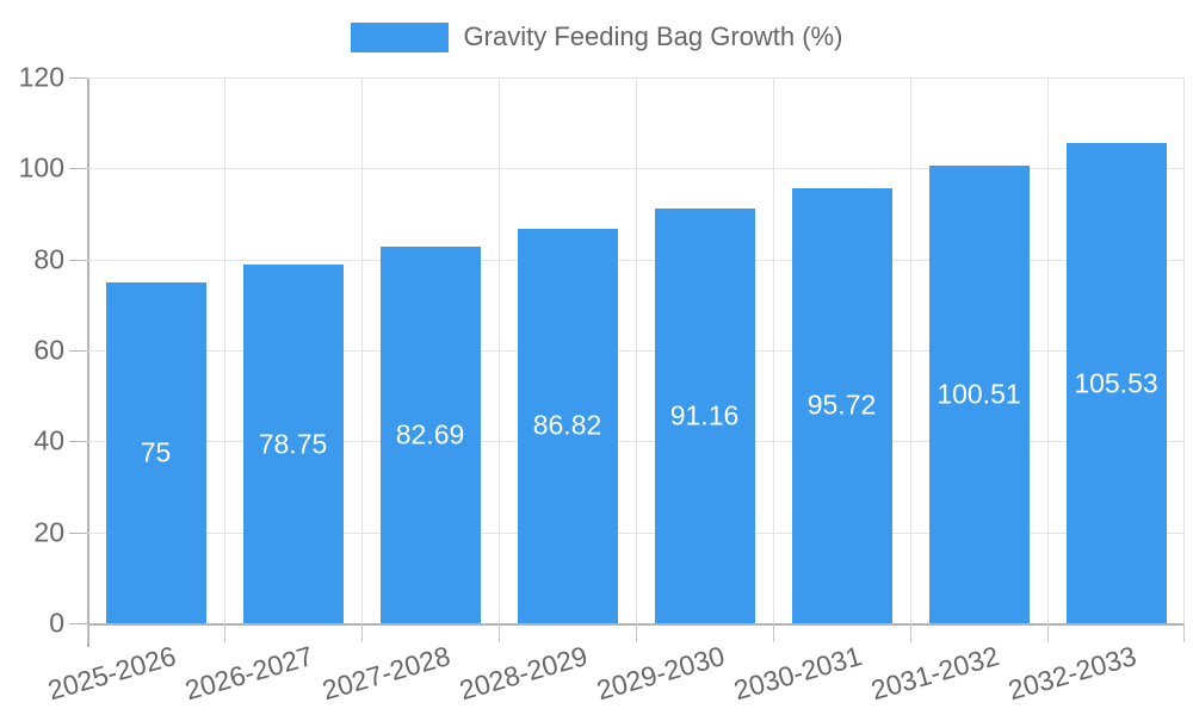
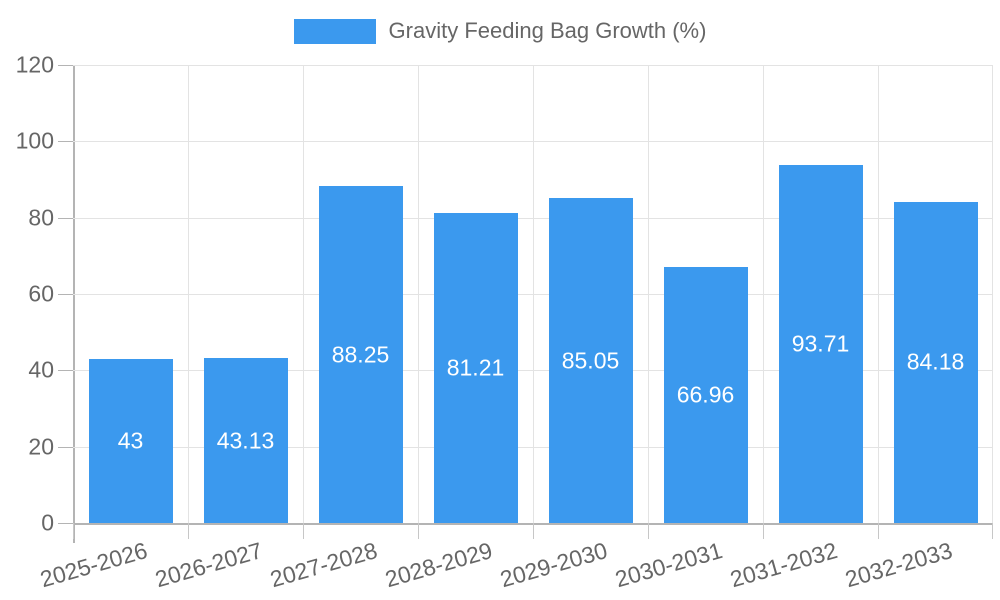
2025-2026: 75 -> 43
2026-2027: 78.75 -> 43.13
2027-2028: 82.69 -> 88.25
2028-2029: 86.82 -> 81.21
2029-2030: 91.16 -> 85.05
2030-2031: 95.72 -> 66.96
2031-2032: 100.51 -> 93.71
2032-2033: 105.53 -> 84.18
